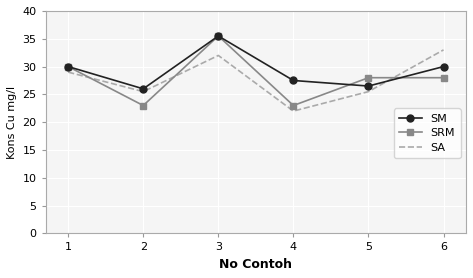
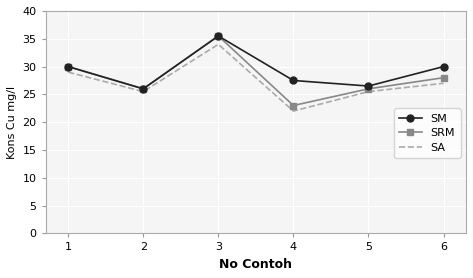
SRM/2: 23.0 -> 26.0
SA/3: 32.0 -> 34.0
SRM/5: 28.0 -> 26.0
SA/6: 33.0 -> 27.0
